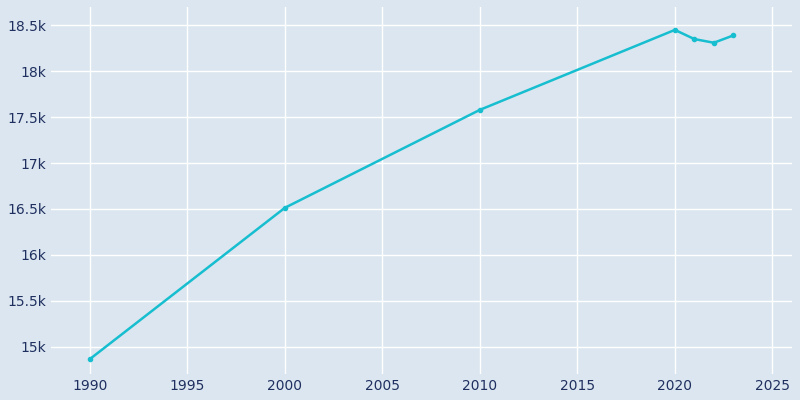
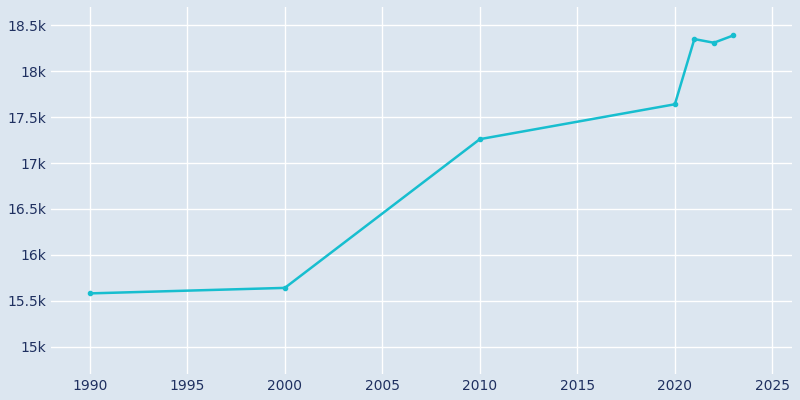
1990: 14.86k -> 15.58k
2000: 16.51k -> 15.64k
2010: 17.58k -> 17.26k
2020: 18.45k -> 17.64k
